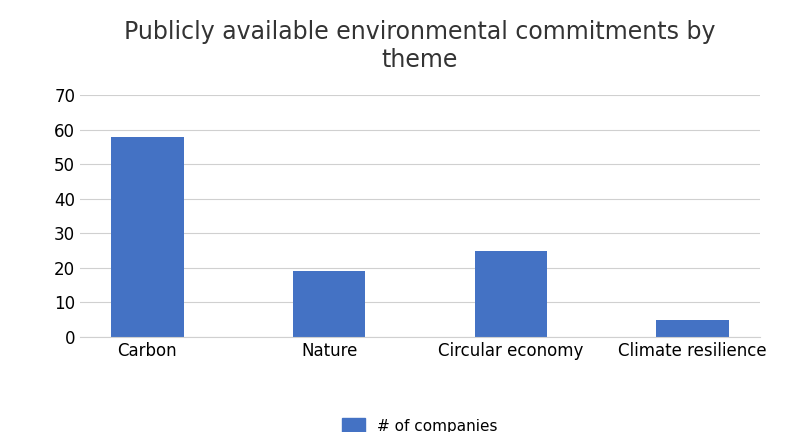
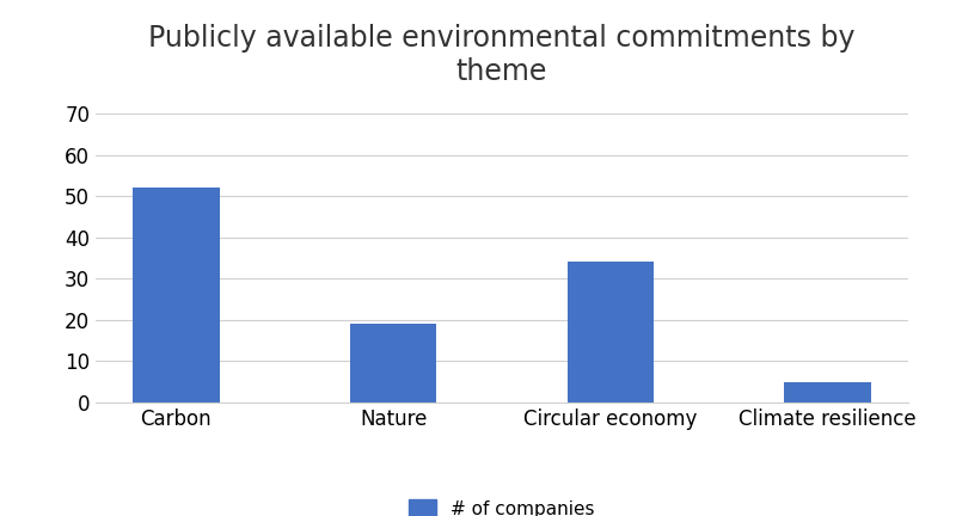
Carbon: 58 -> 52
Circular economy: 25 -> 34
